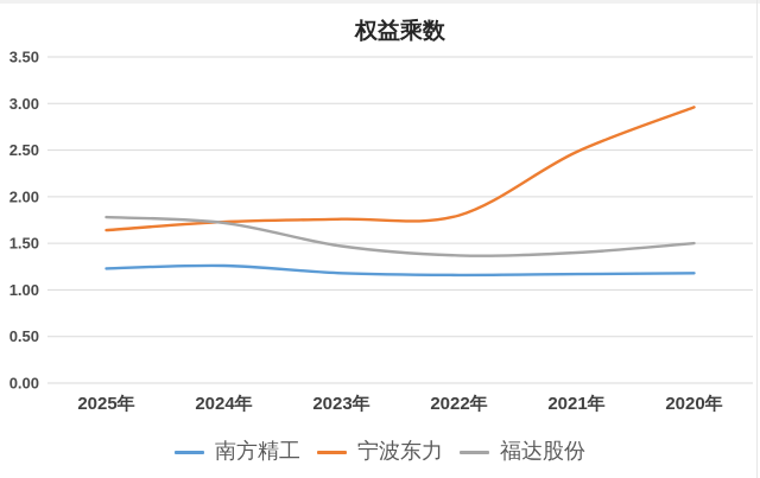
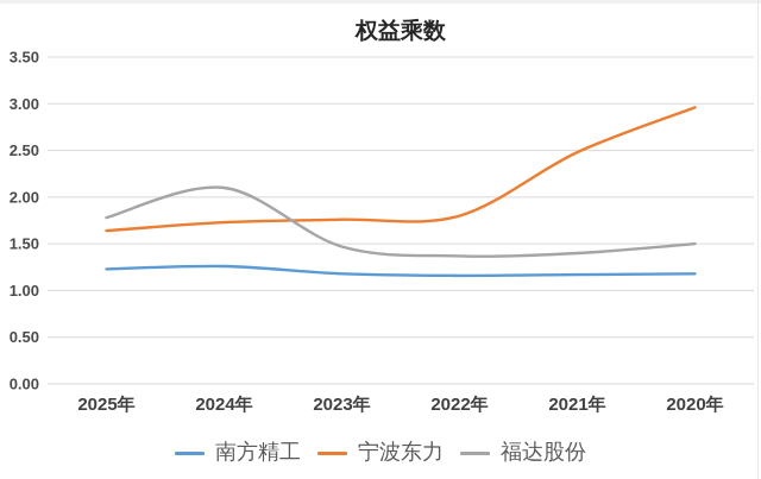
福达股份/2024年: 1.7 -> 2.1
